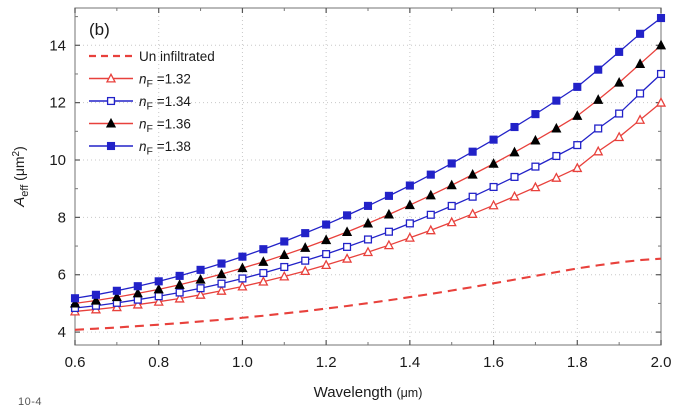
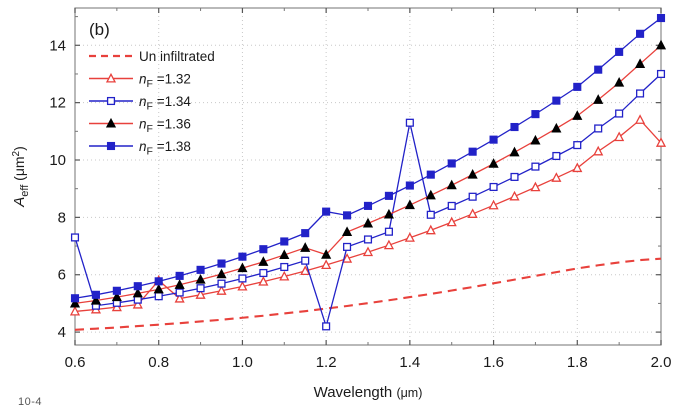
nF = 1.34/0.6: 4.8 -> 7.3
nF = 1.32/0.8: 5.1 -> 5.8
nF = 1.34/1.2: 6.7 -> 4.2
nF = 1.36/1.2: 7.2 -> 6.7
nF = 1.38/1.2: 7.8 -> 8.2
nF = 1.34/1.4: 7.8 -> 11.3
nF = 1.32/2.0: 12.0 -> 10.6
